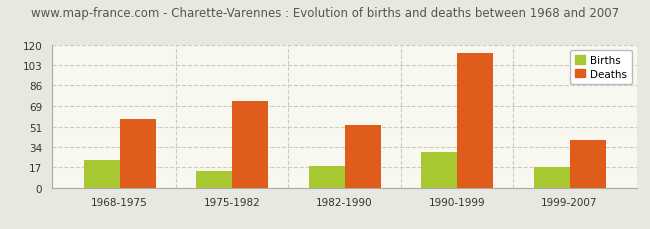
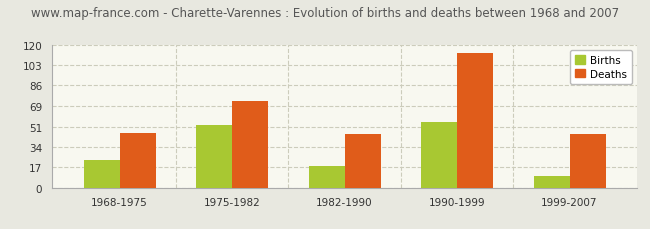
Deaths/1968-1975: 58 -> 46
Births/1975-1982: 14 -> 53
Deaths/1982-1990: 53 -> 45
Births/1990-1999: 30 -> 55
Births/1999-2007: 17 -> 10
Deaths/1999-2007: 40 -> 45
